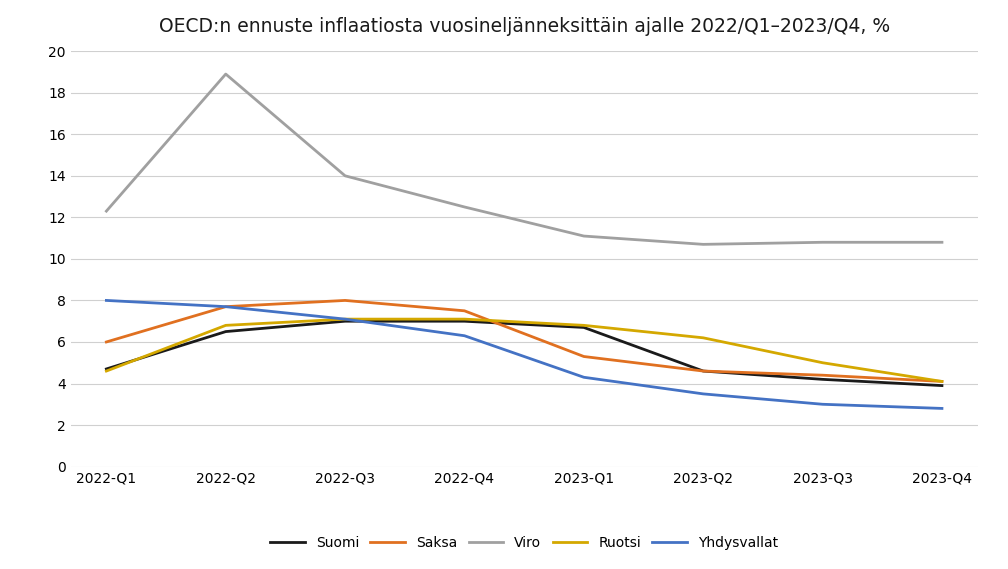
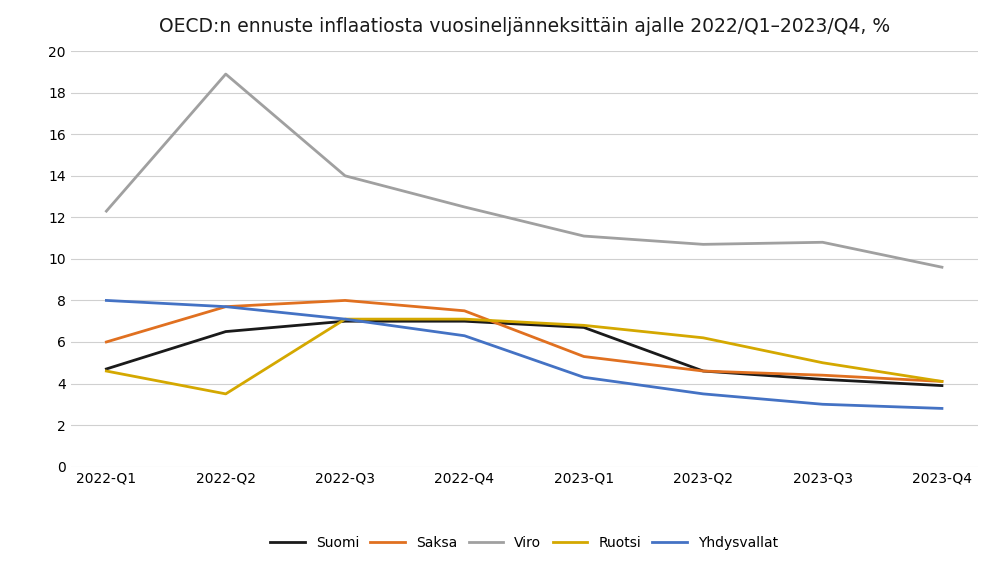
Ruotsi/2022-Q2: 6.8 -> 3.5
Viro/2023-Q4: 10.8 -> 9.6
